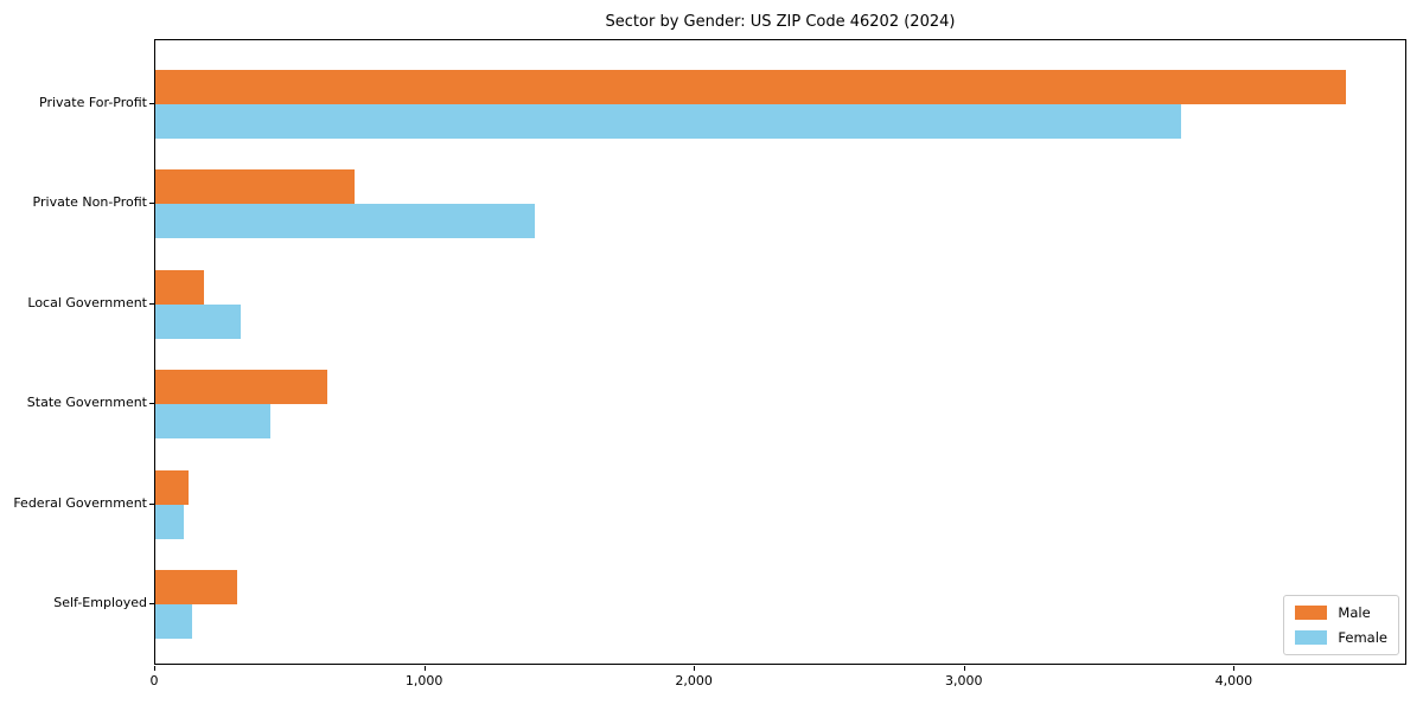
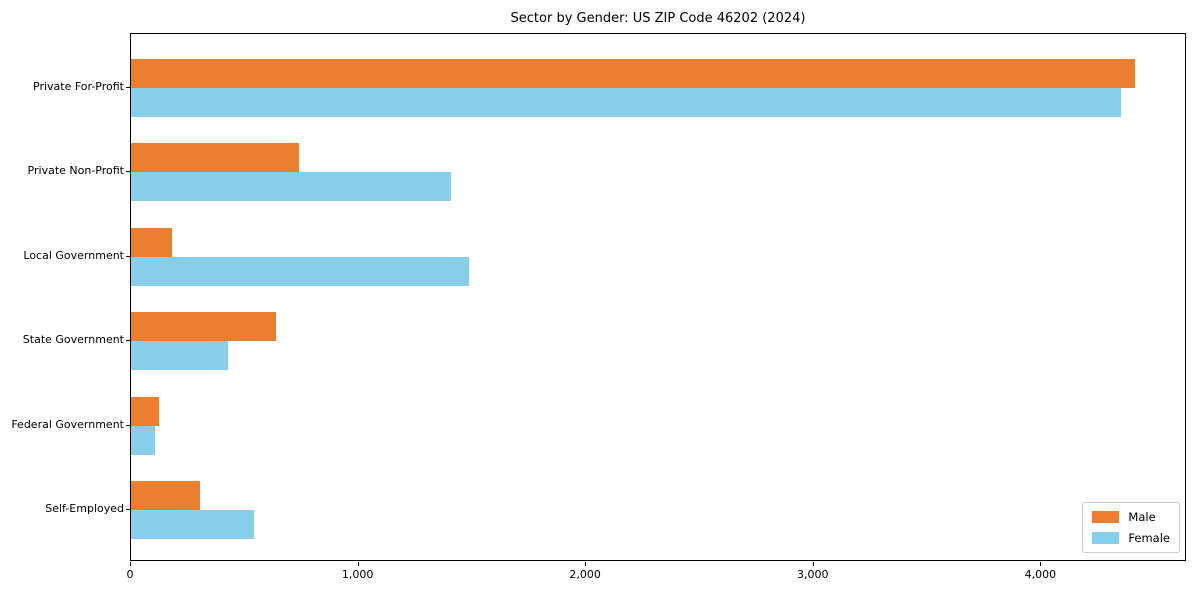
Female/Private For-Profit: 3810 -> 4360
Female/Local Government: 320 -> 1490
Female/Self-Employed: 140 -> 540
